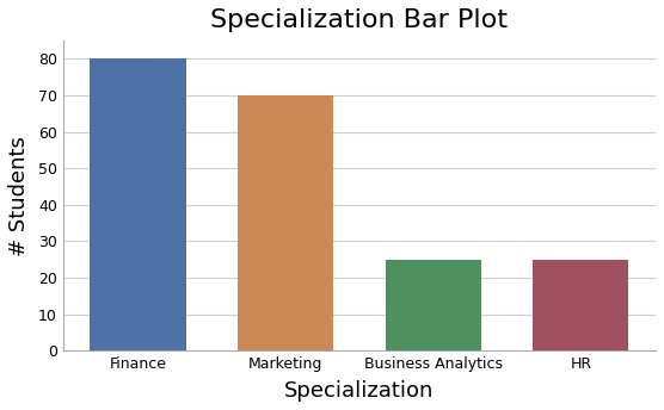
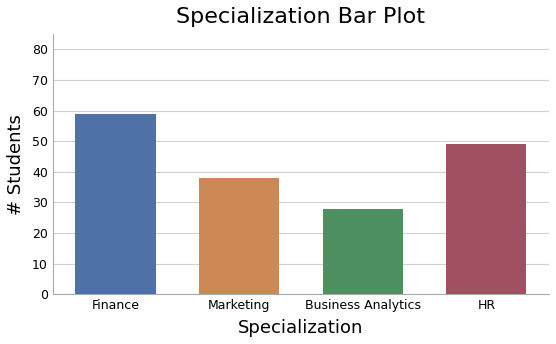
Finance: 80 -> 59
Marketing: 70 -> 38
Business Analytics: 25 -> 28
HR: 25 -> 49
